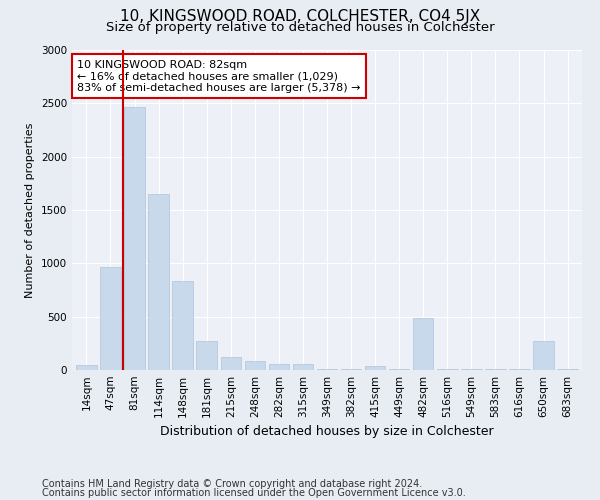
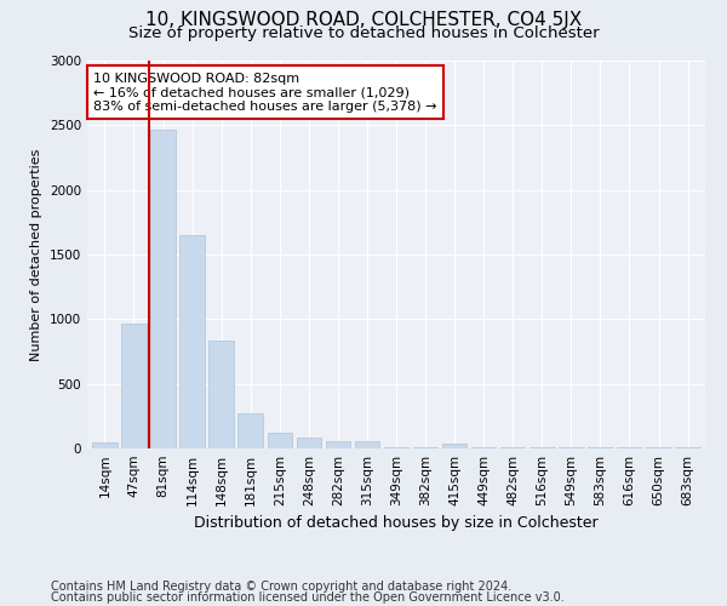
482sqm: 490 -> 0
650sqm: 270 -> 0
